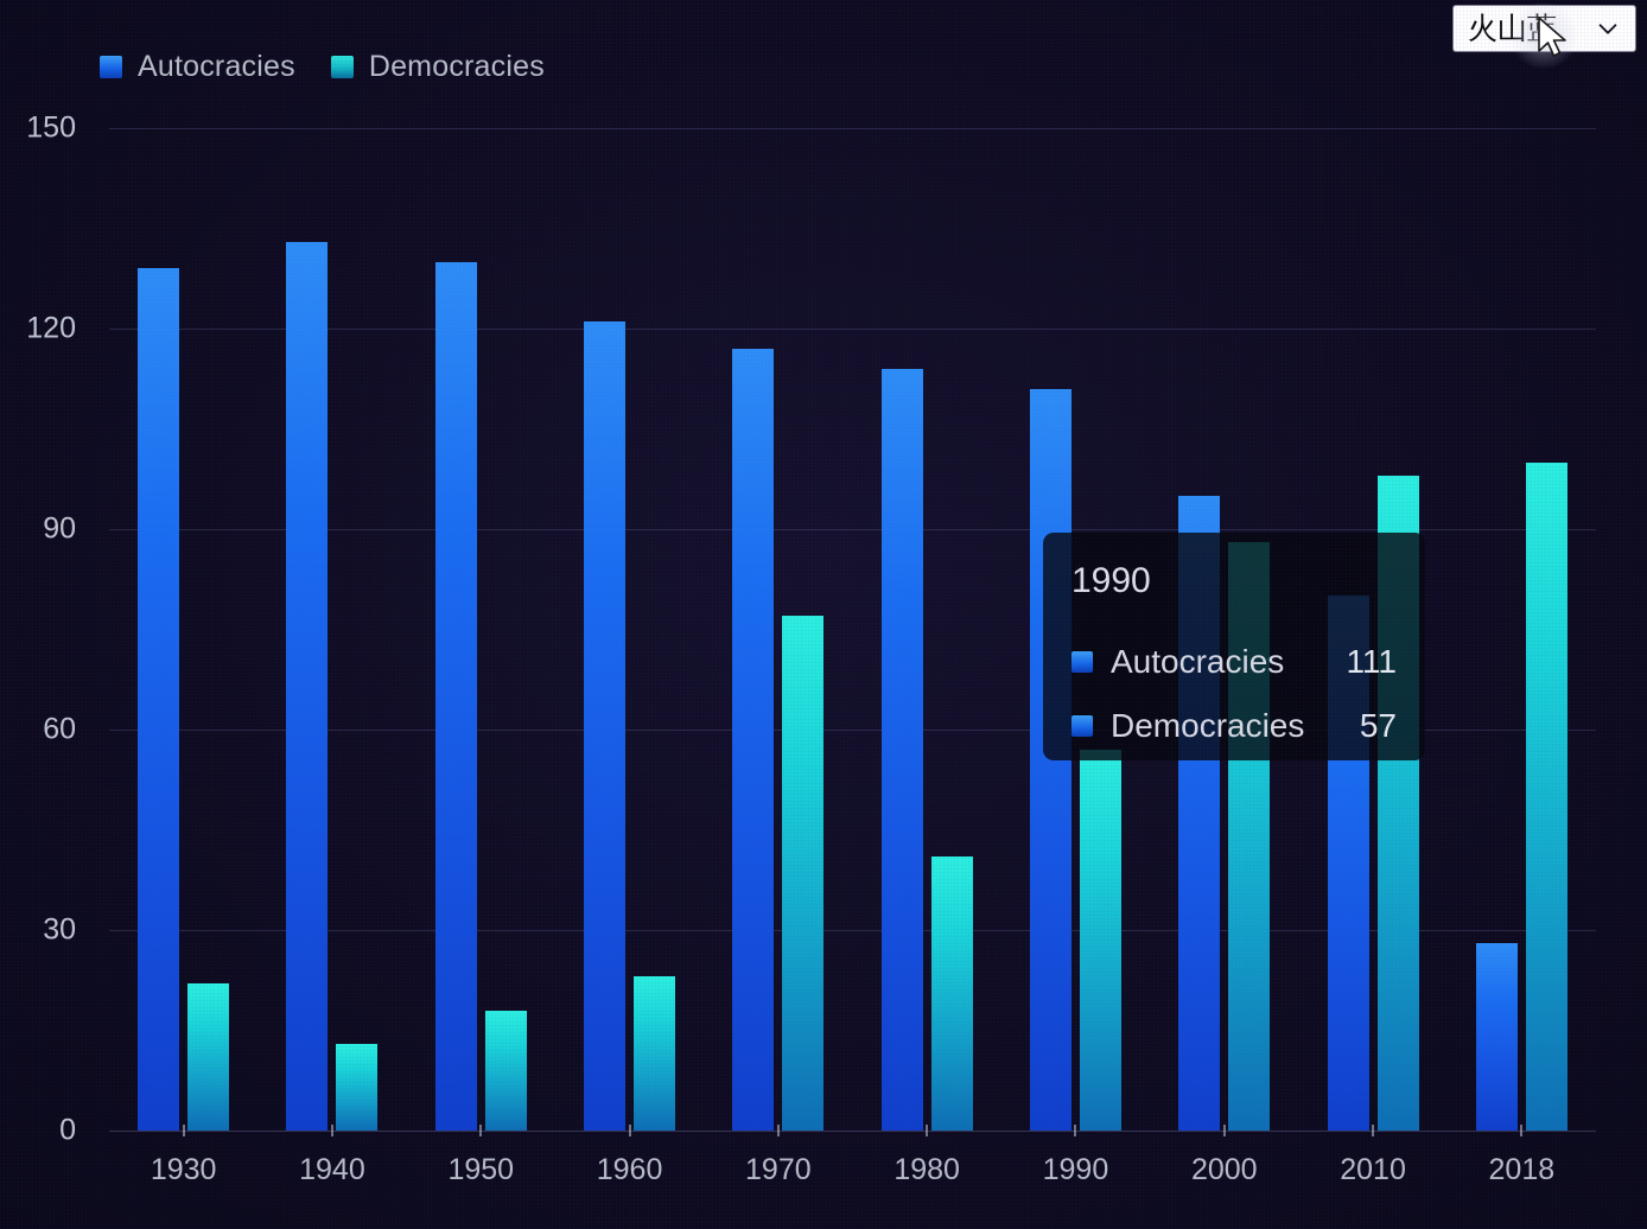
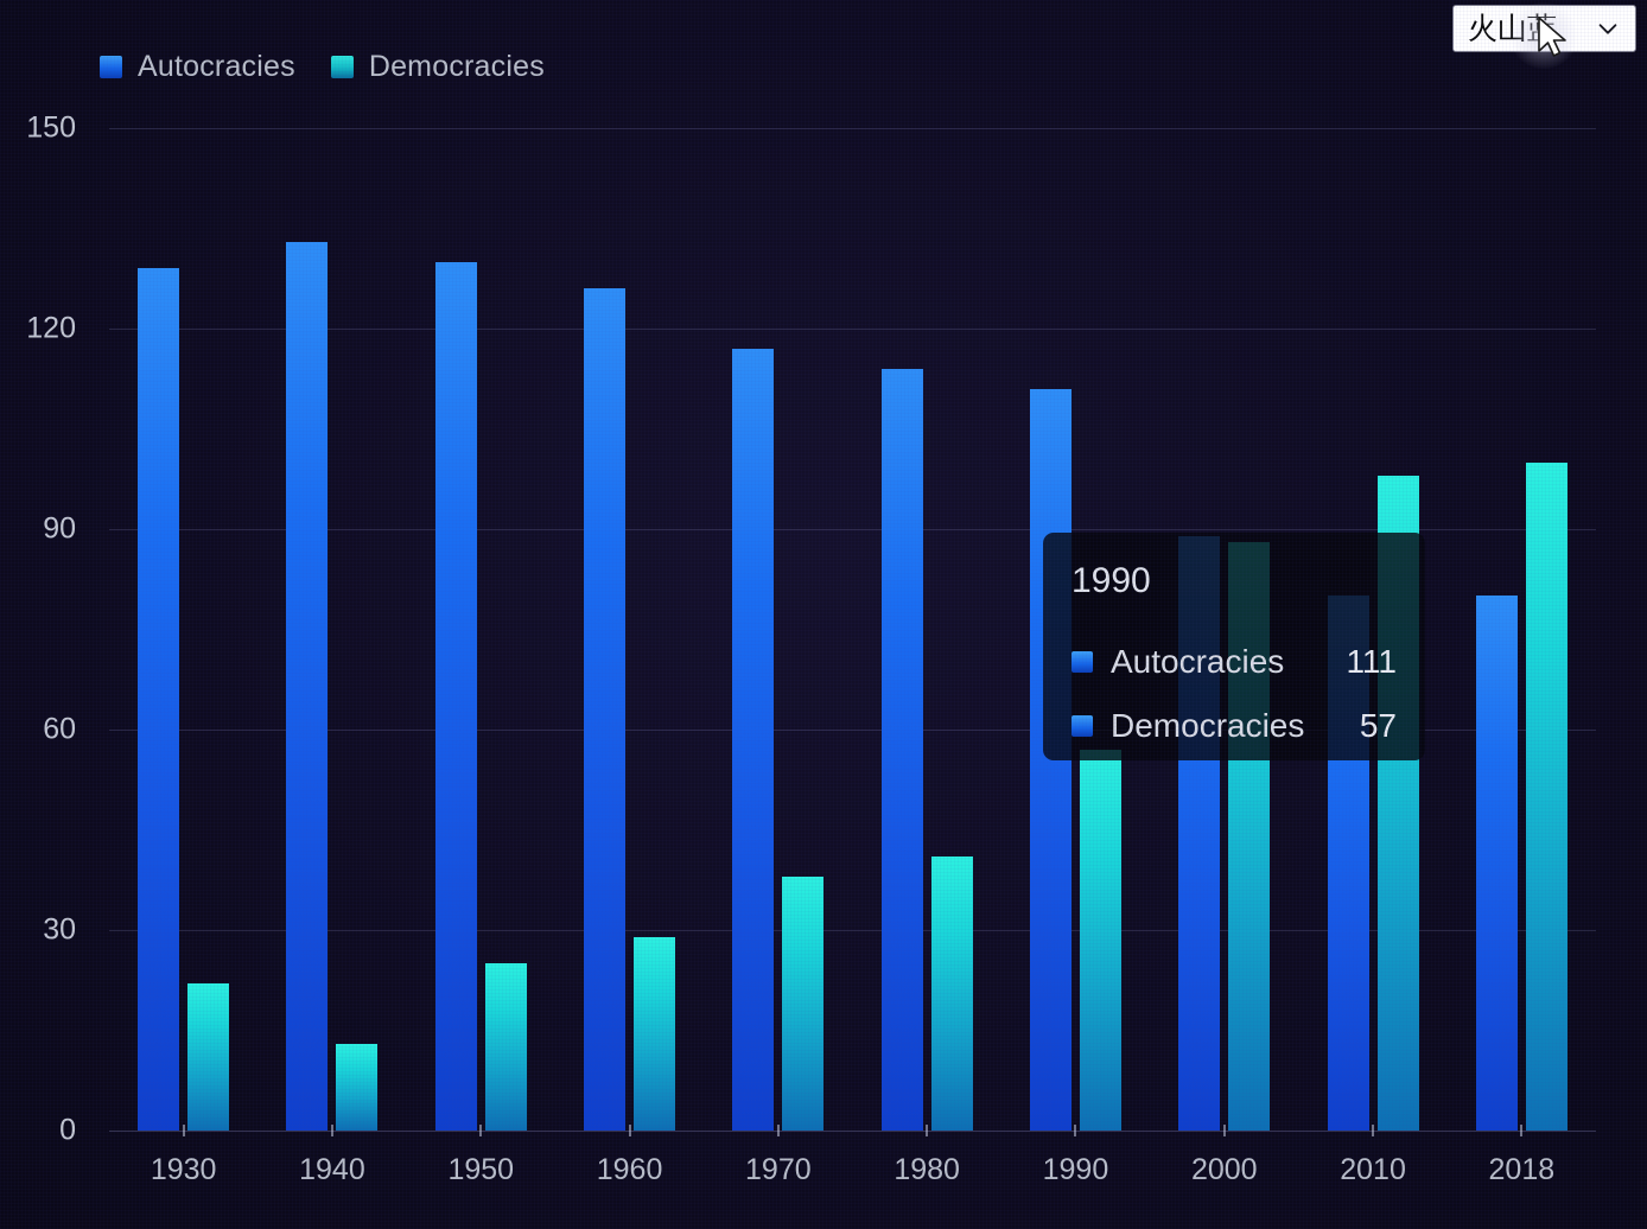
Democracies/1950: 18 -> 25
Autocracies/1960: 121 -> 126
Democracies/1960: 23 -> 29
Democracies/1970: 77 -> 38
Autocracies/2000: 95 -> 89
Autocracies/2018: 28 -> 80
